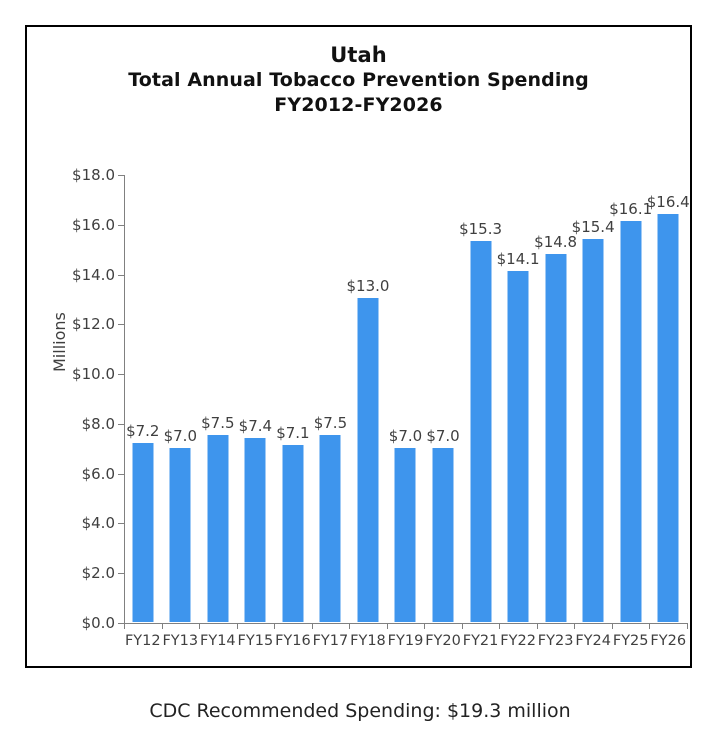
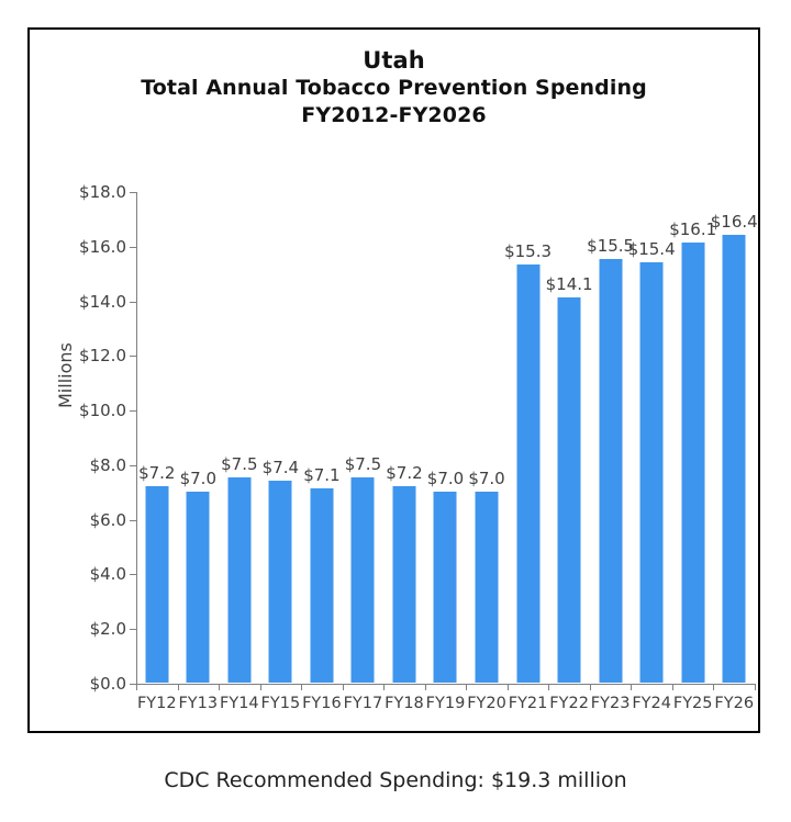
FY18: $13.0 -> $7.2
FY23: $14.8 -> $15.5
